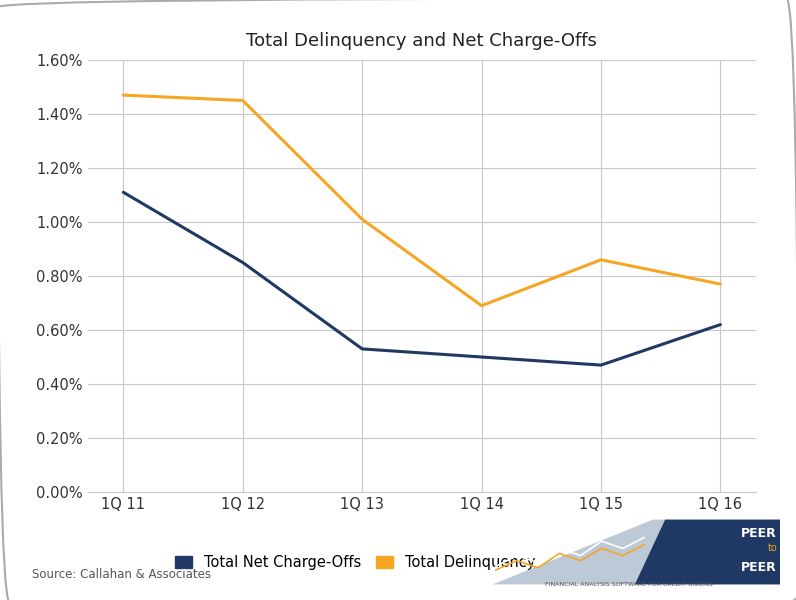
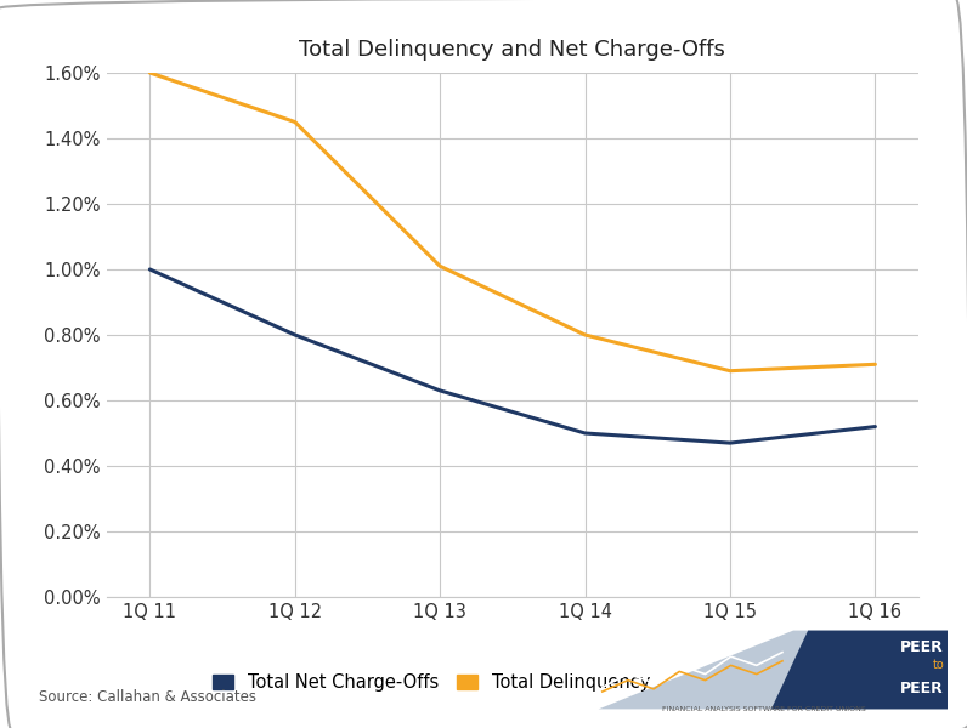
Total Delinquency and Net Charge-Offs/Total Net Charge-Offs/1Q 11: 1.11% -> 1.00%
Total Delinquency and Net Charge-Offs/Total Delinquency/1Q 11: 1.47% -> 1.60%
Total Delinquency and Net Charge-Offs/Total Net Charge-Offs/1Q 12: 0.85% -> 0.80%
Total Delinquency and Net Charge-Offs/Total Net Charge-Offs/1Q 13: 0.53% -> 0.63%
Total Delinquency and Net Charge-Offs/Total Delinquency/1Q 14: 0.69% -> 0.80%
Total Delinquency and Net Charge-Offs/Total Delinquency/1Q 15: 0.86% -> 0.69%
Total Delinquency and Net Charge-Offs/Total Net Charge-Offs/1Q 16: 0.62% -> 0.52%
Total Delinquency and Net Charge-Offs/Total Delinquency/1Q 16: 0.77% -> 0.71%
